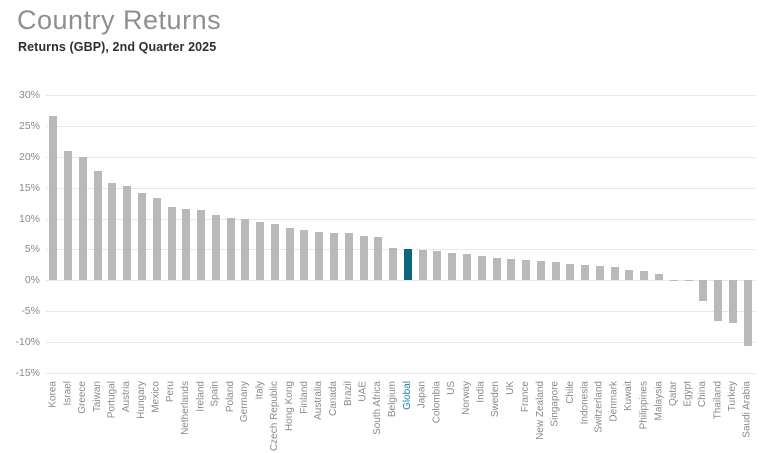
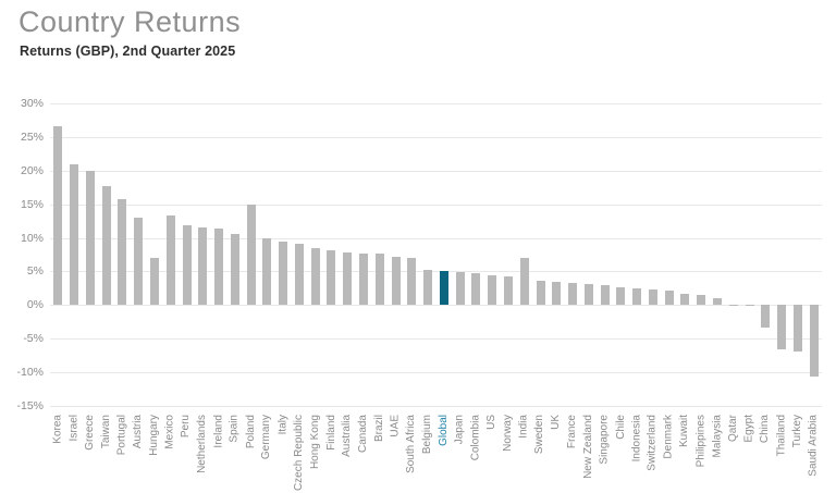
Austria: 15% -> 13%
Hungary: 14% -> 7%
Poland: 10% -> 15%
India: 4% -> 7%
